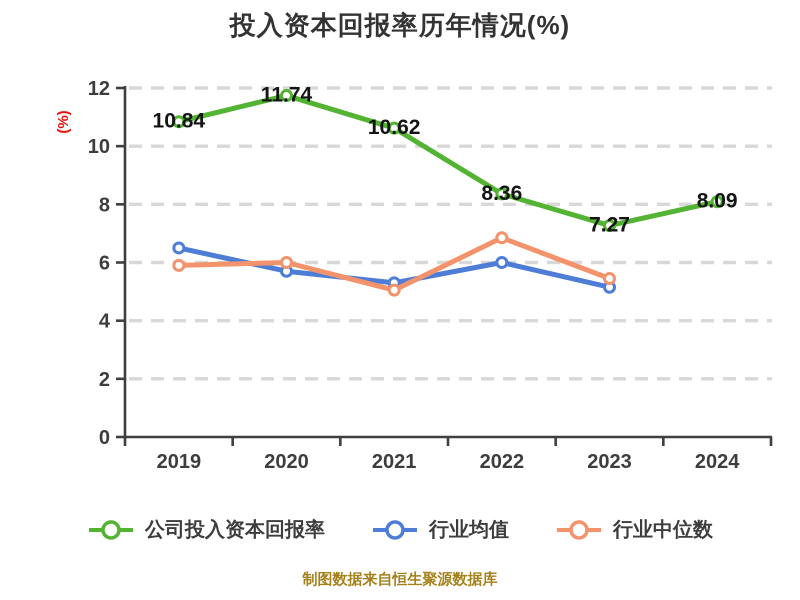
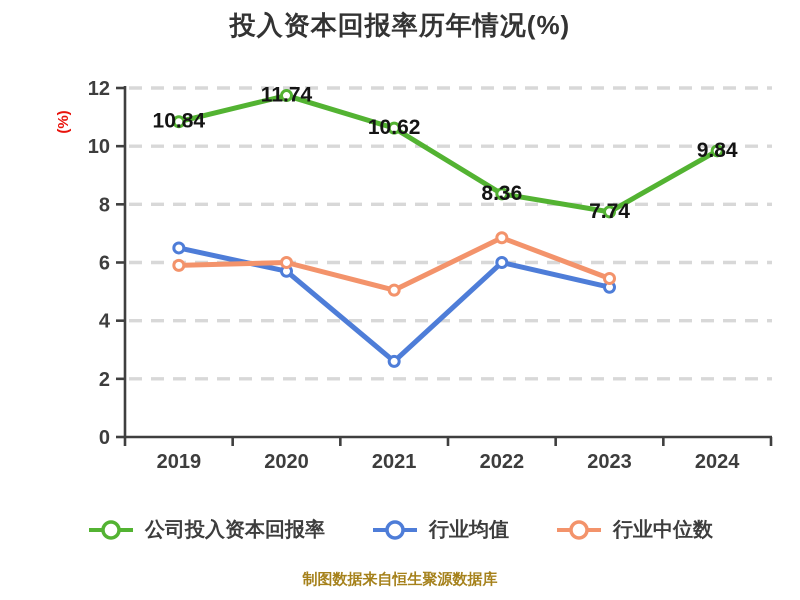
行业均值/2021: 5.3 -> 2.6
公司投入资本回报率/2023: 7.27 -> 7.74
公司投入资本回报率/2024: 8.09 -> 9.84
